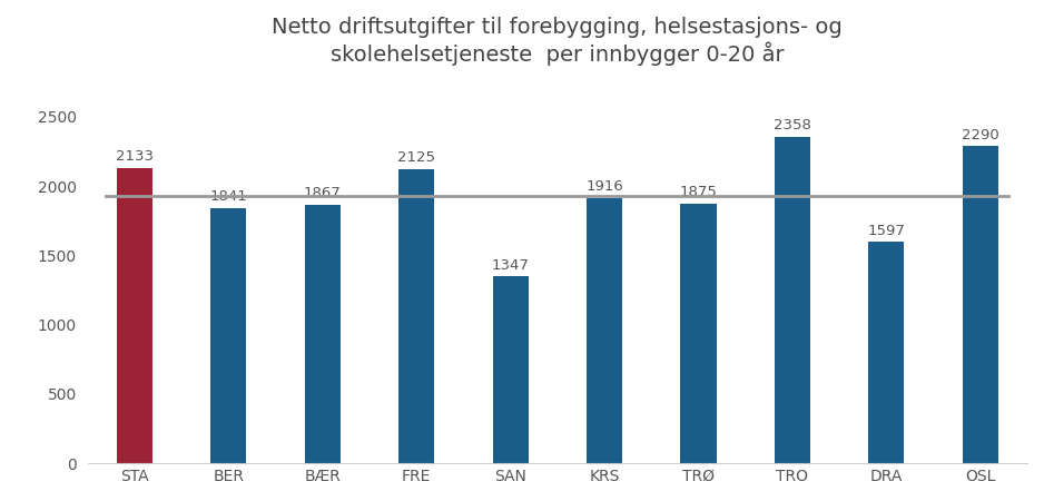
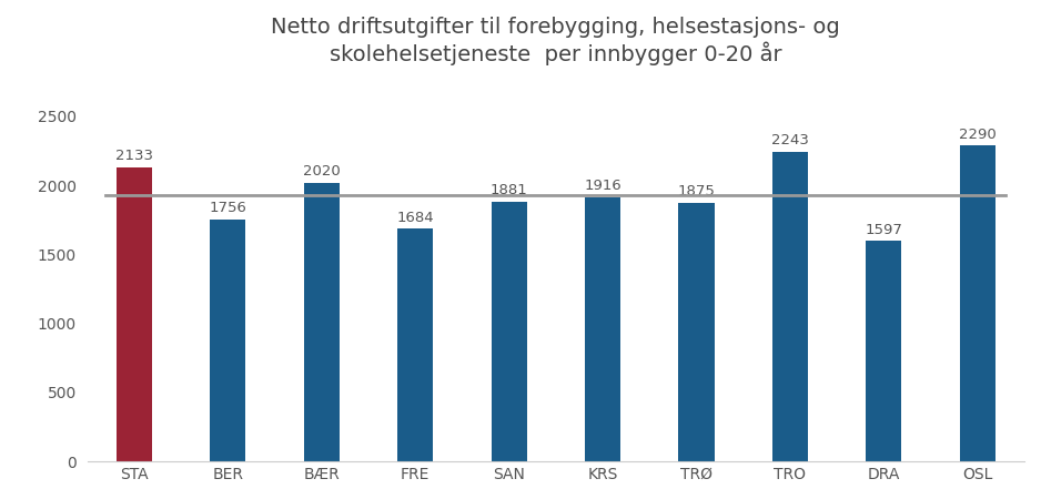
BER: 1841 -> 1756
BÆR: 1867 -> 2020
FRE: 2125 -> 1684
SAN: 1347 -> 1881
TRO: 2358 -> 2243
